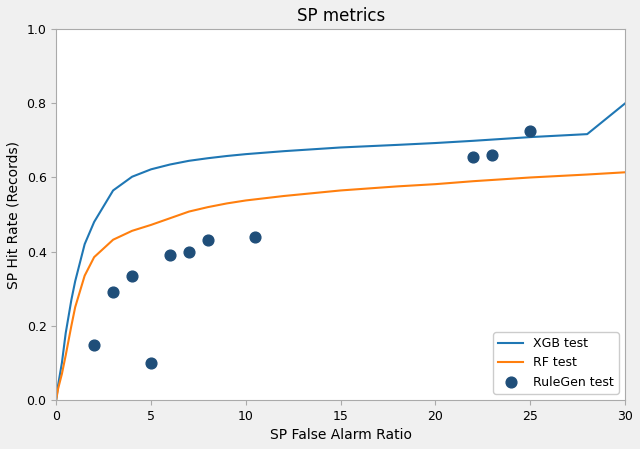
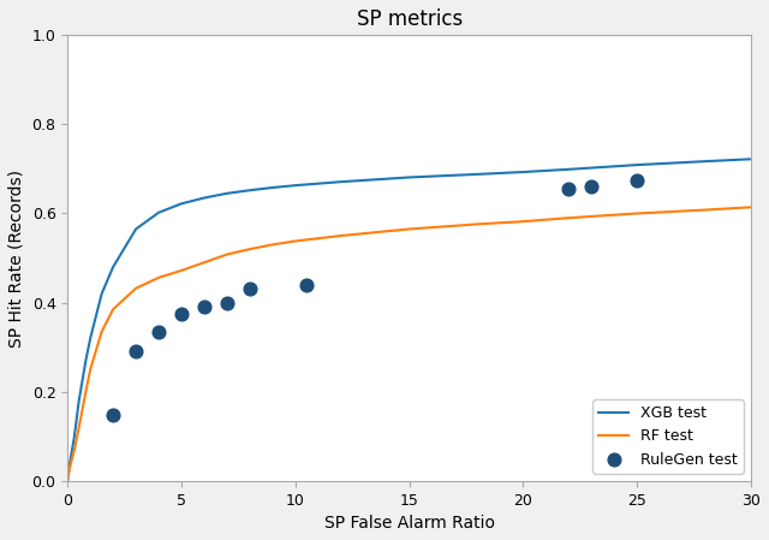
RuleGen test/5: 0.100 -> 0.375
RuleGen test/25: 0.725 -> 0.675
XGB test/30: 0.800 -> 0.722
